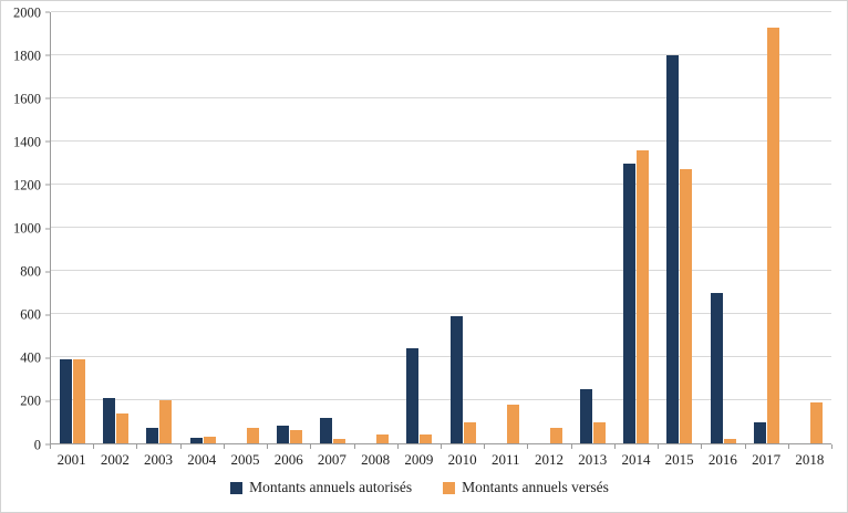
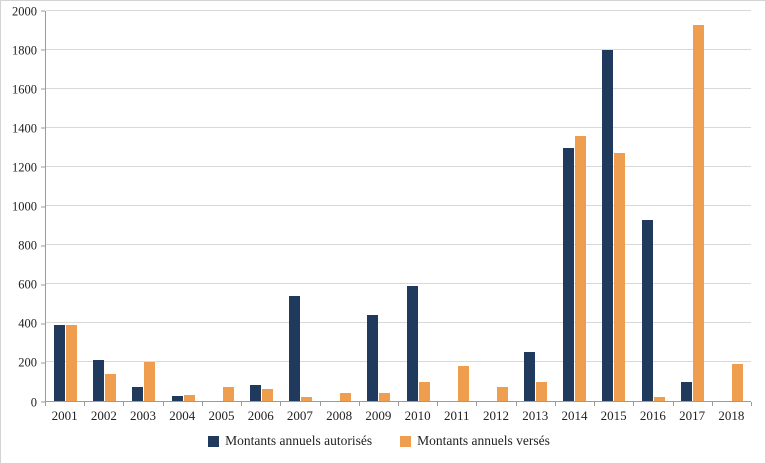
Montants annuels autorisés/2007: 120 -> 540
Montants annuels autorisés/2016: 700 -> 930
